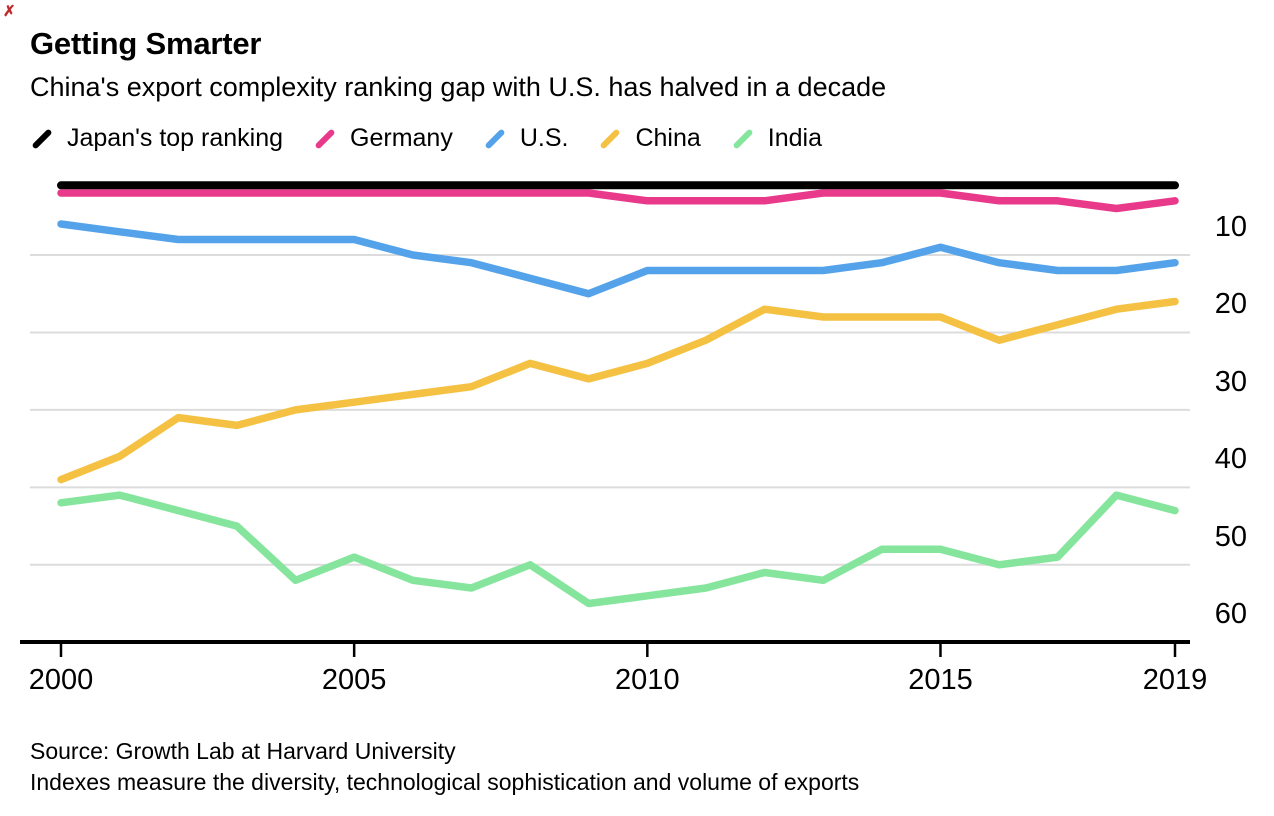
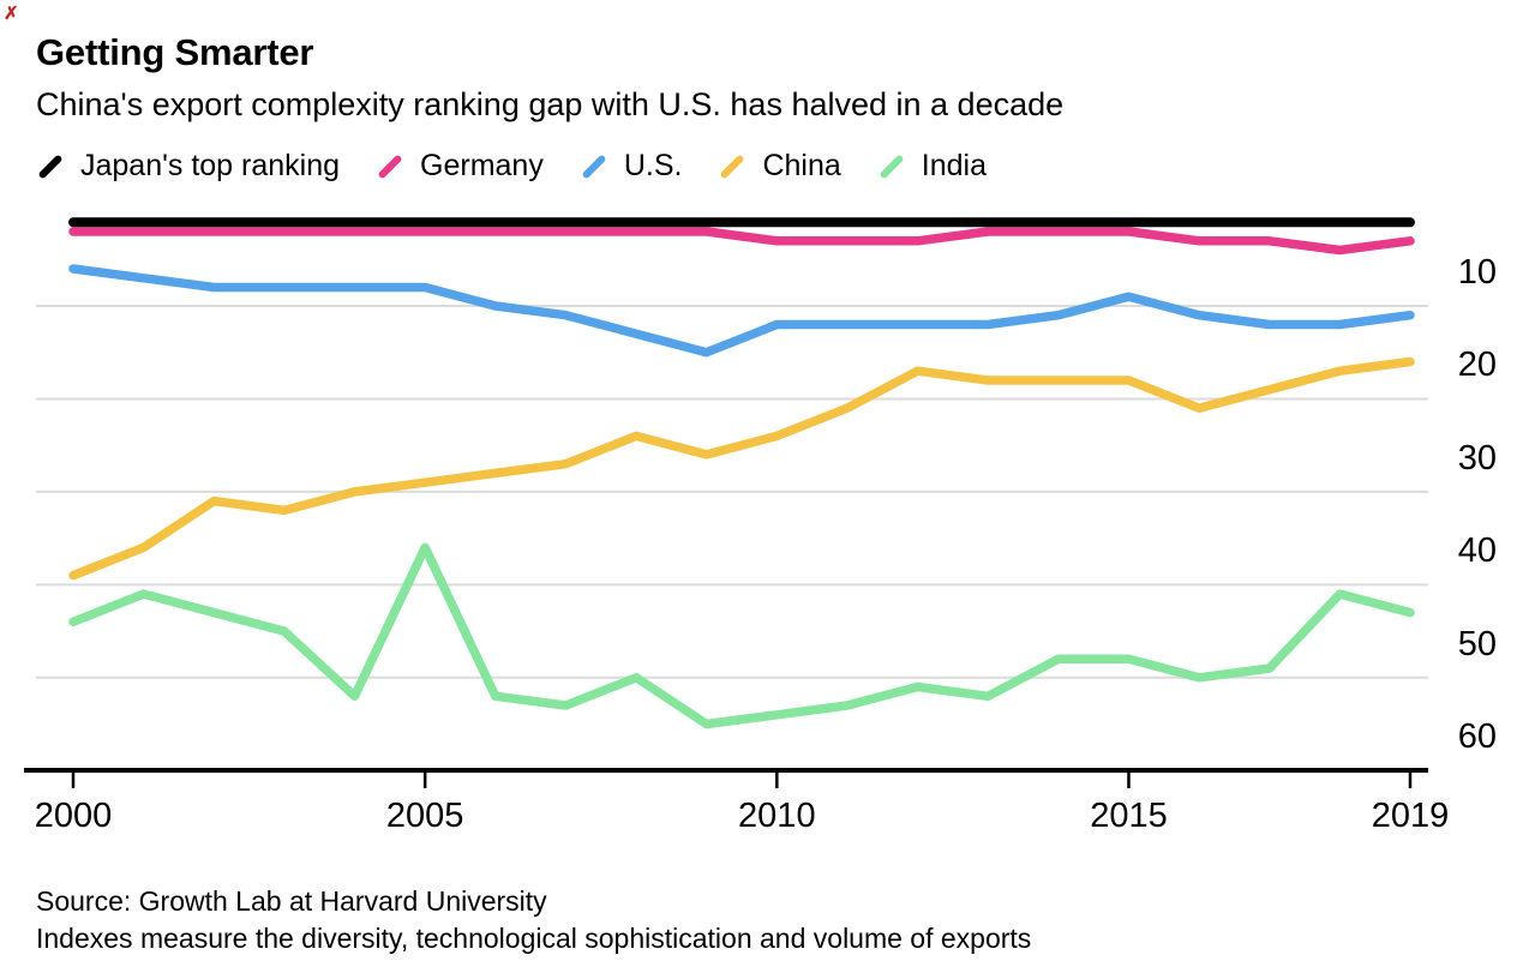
India/2000: 42 -> 44
India/2005: 49 -> 36
